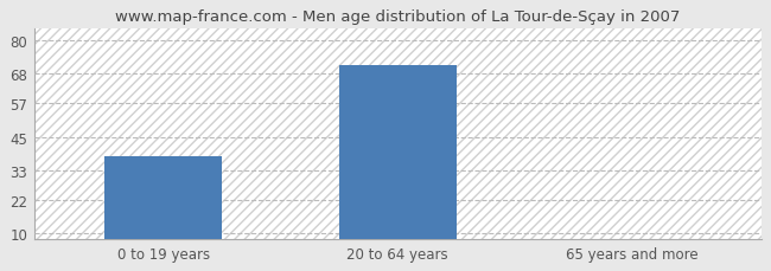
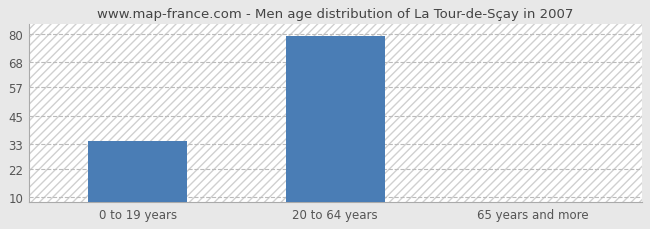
0 to 19 years: 38 -> 34
20 to 64 years: 71 -> 79
